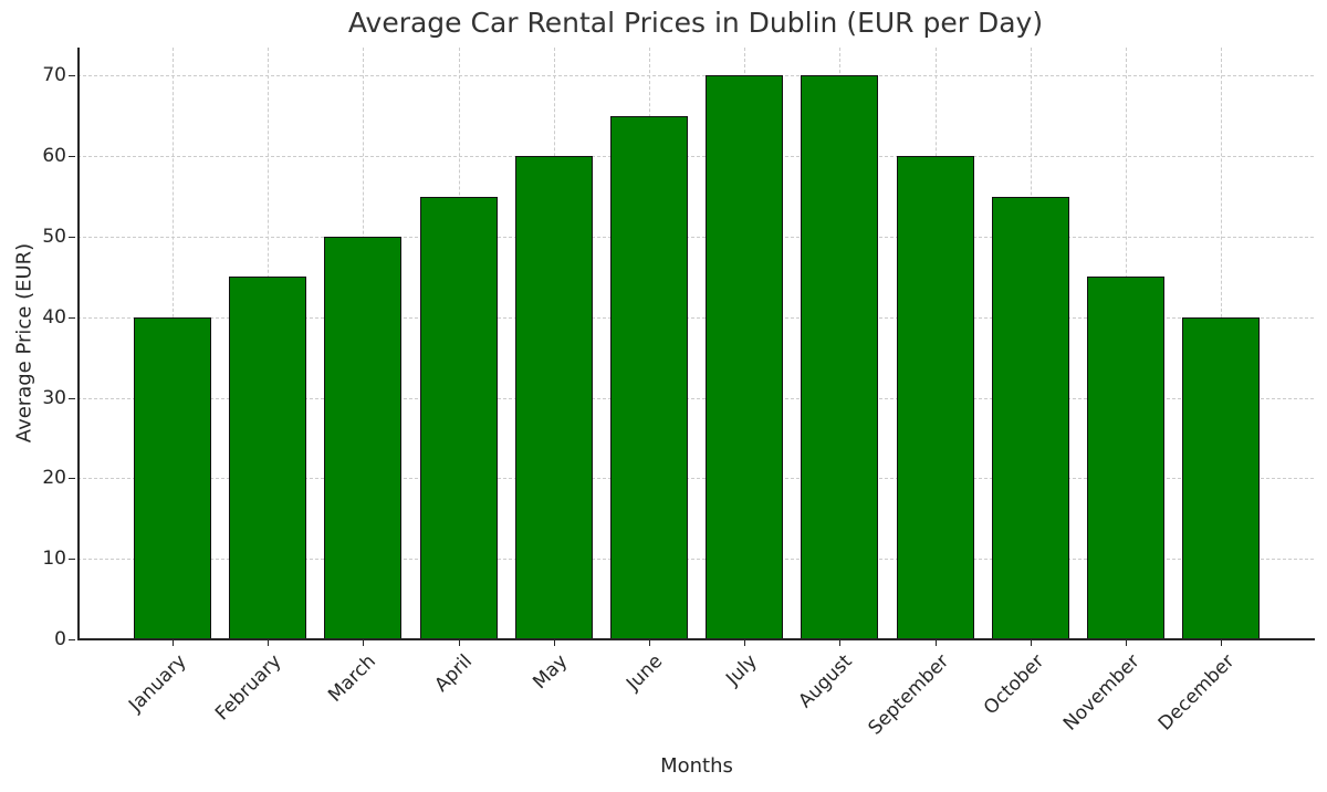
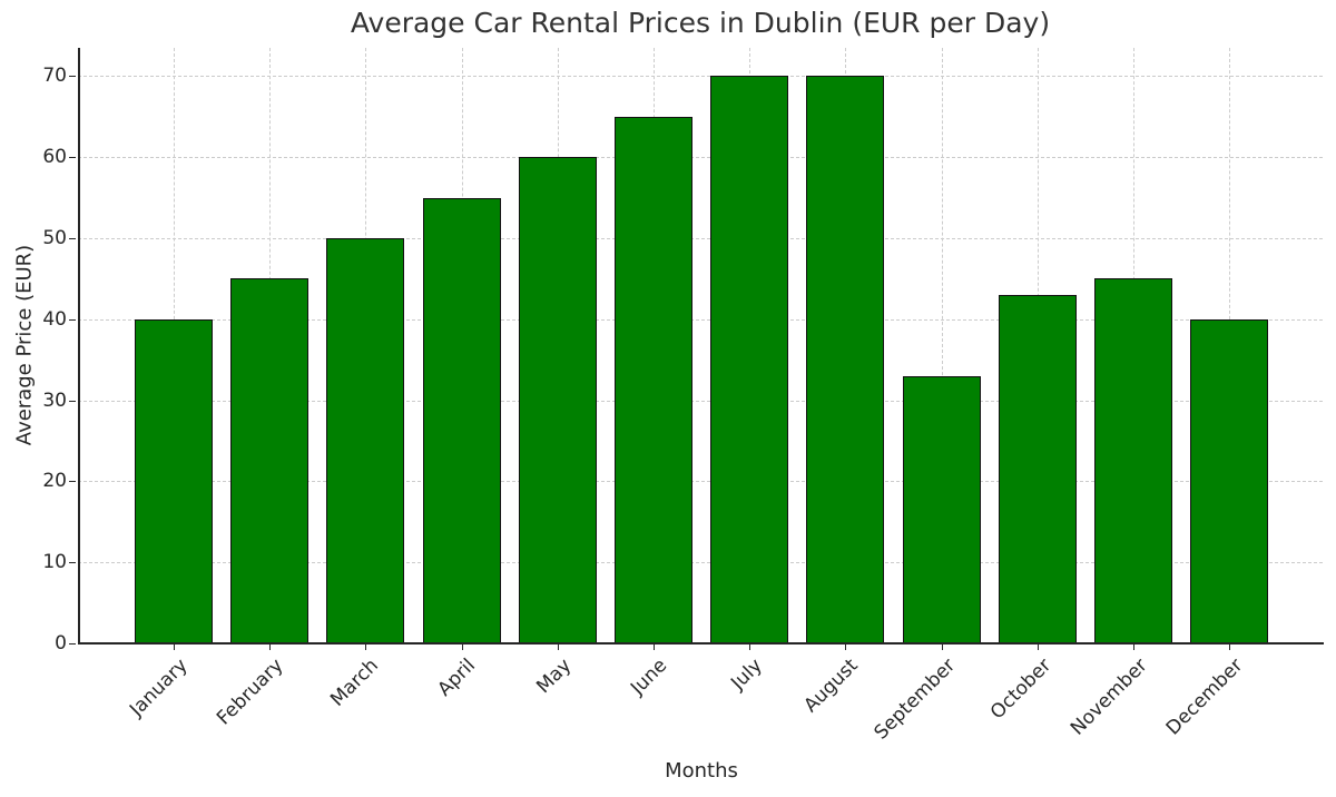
September: 60 -> 33
October: 55 -> 43
